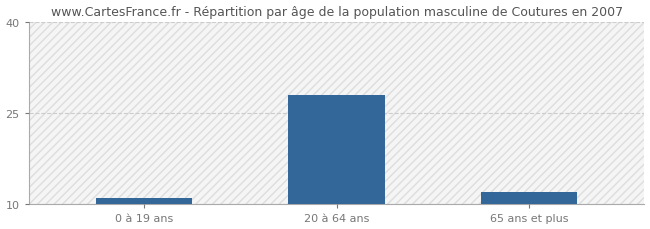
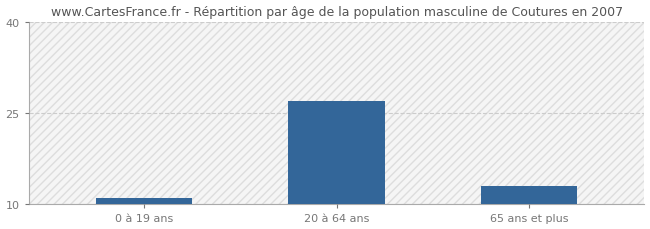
20 à 64 ans: 28 -> 27
65 ans et plus: 12 -> 13
